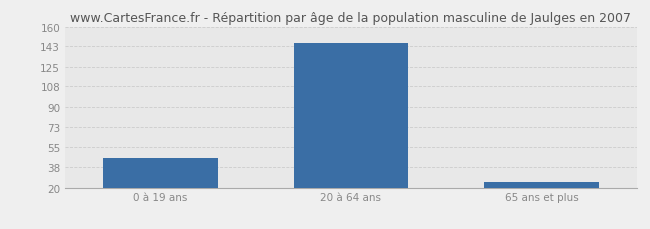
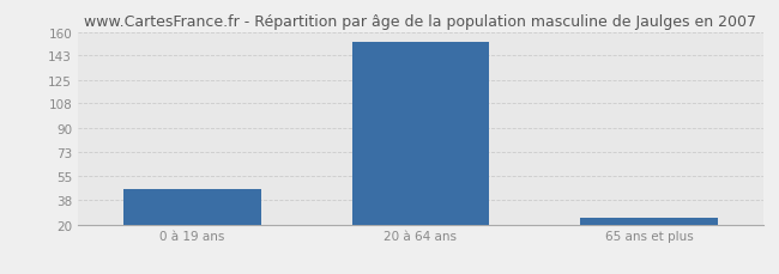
20 à 64 ans: 146 -> 153
